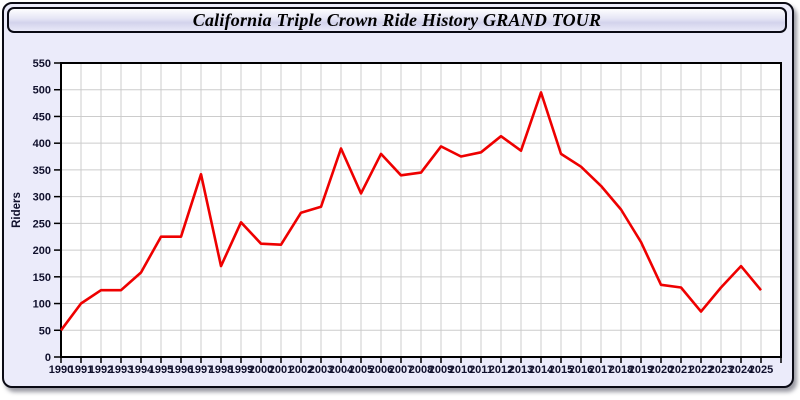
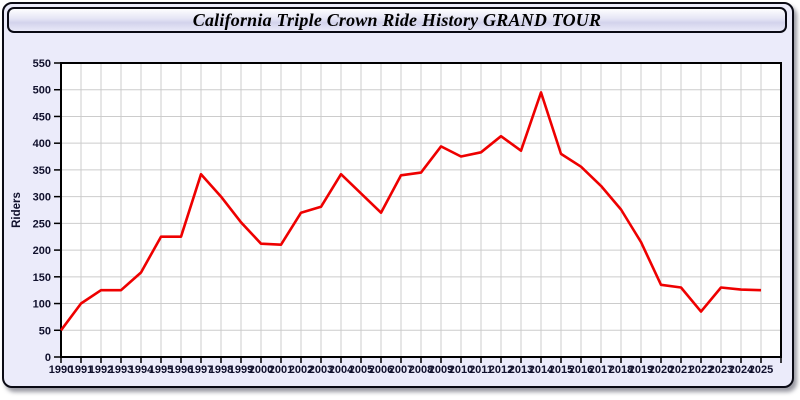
1998: 170 -> 300
2004: 390 -> 340
2006: 380 -> 270
2024: 170 -> 130
